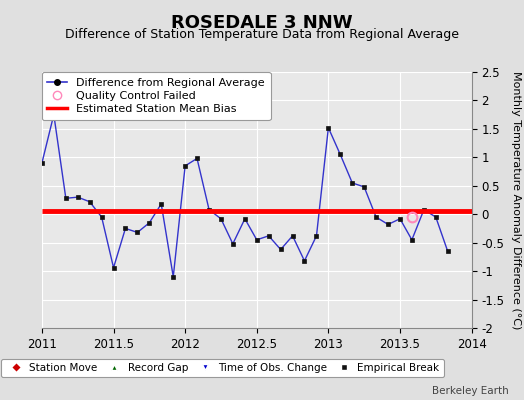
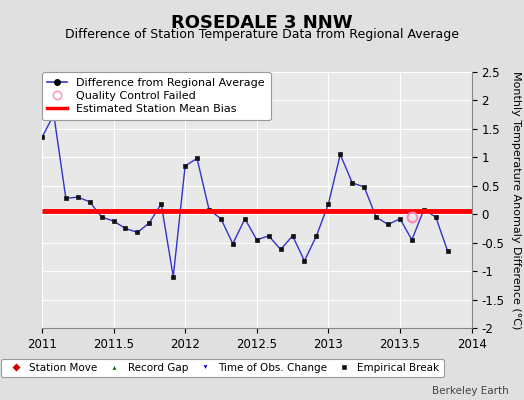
2011: 0.90 -> 1.35
2011.5: -0.94 -> -0.12
2013: 1.52 -> 0.18
